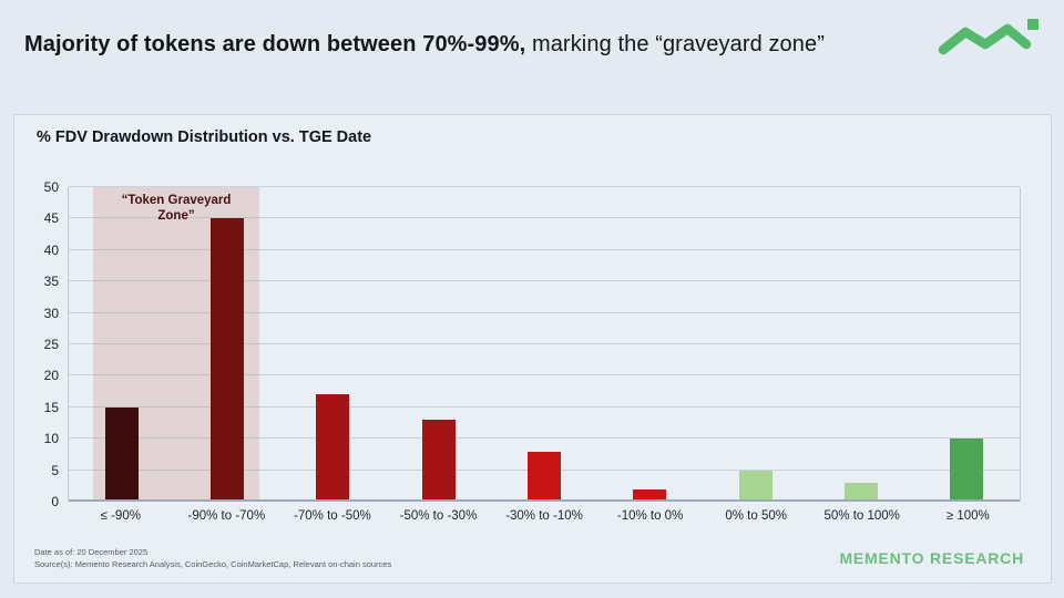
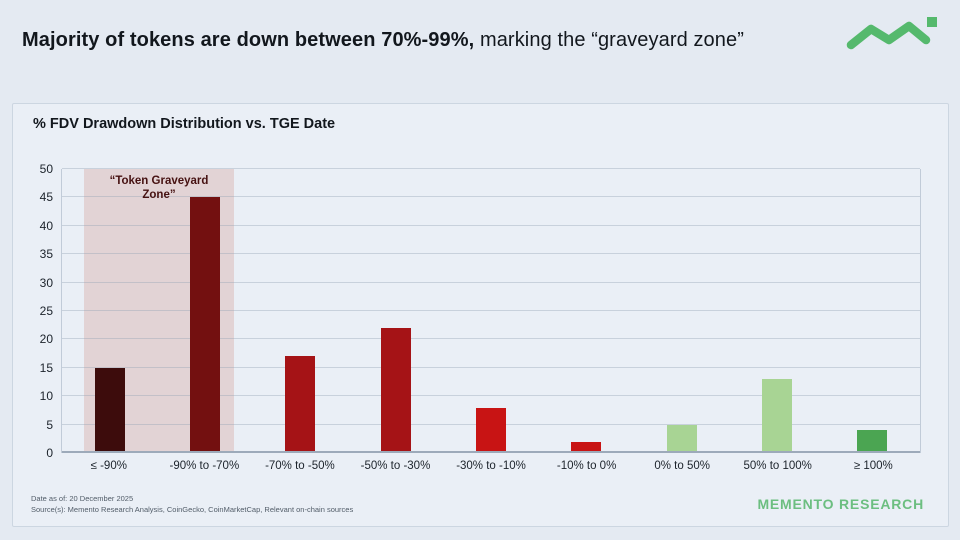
-50% to -30%: 13 -> 22
50% to 100%: 3 -> 13
≥ 100%: 10 -> 4
